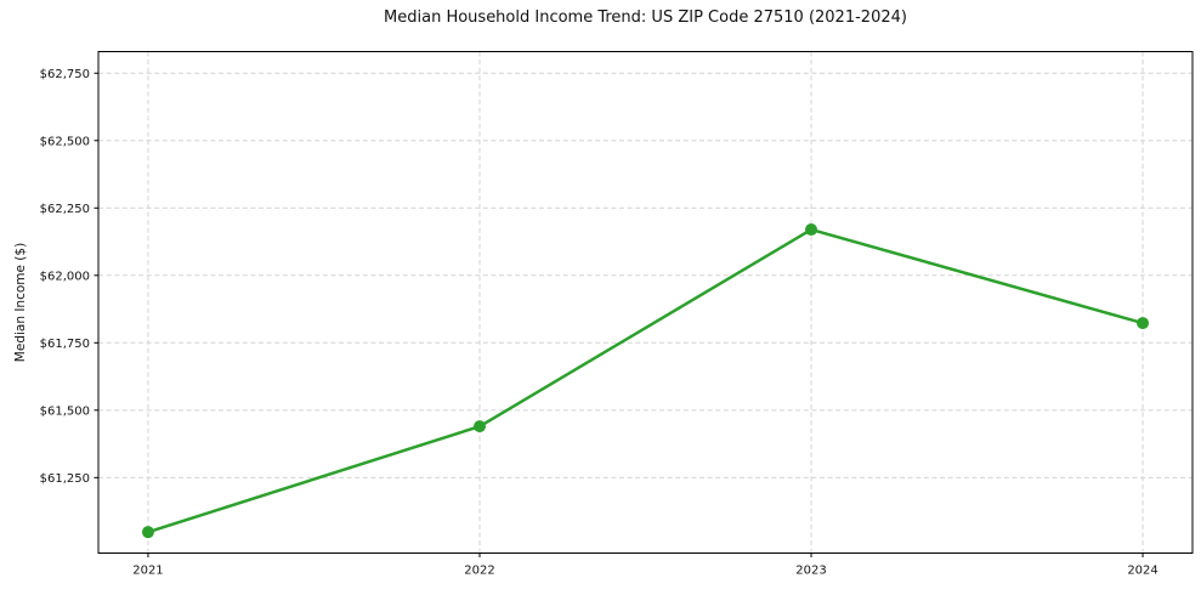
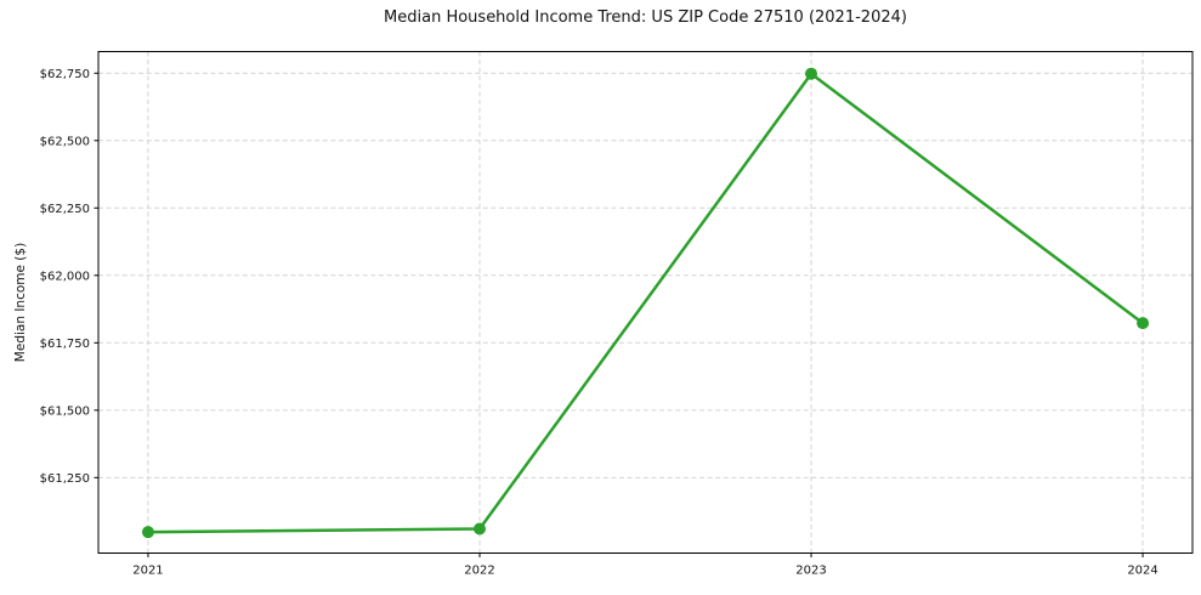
2022: $61440 -> $61060
2023: $62170 -> $62750
